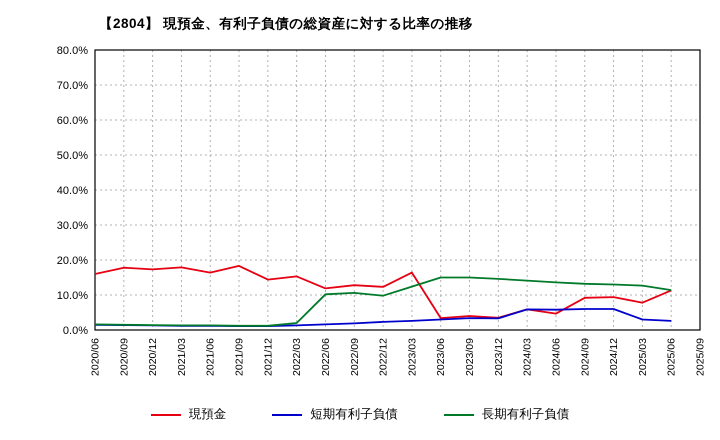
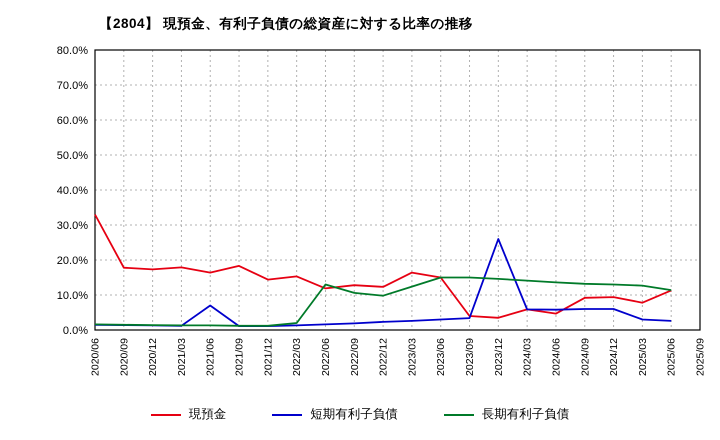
現預金/2020/06: 16% -> 33%
短期有利子負債/2021/06: 1% -> 7%
長期有利子負債/2022/06: 10% -> 13%
現預金/2023/06: 3% -> 15%
短期有利子負債/2023/12: 3% -> 26%
